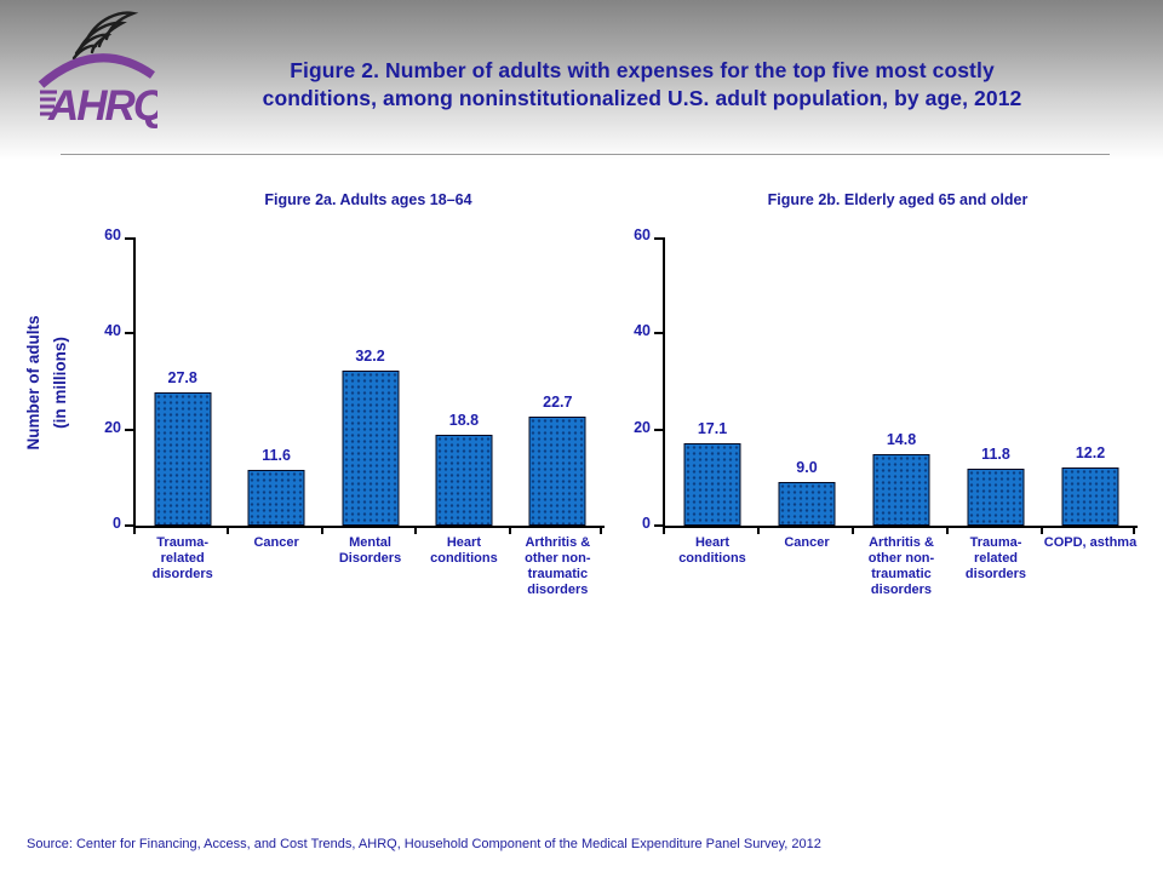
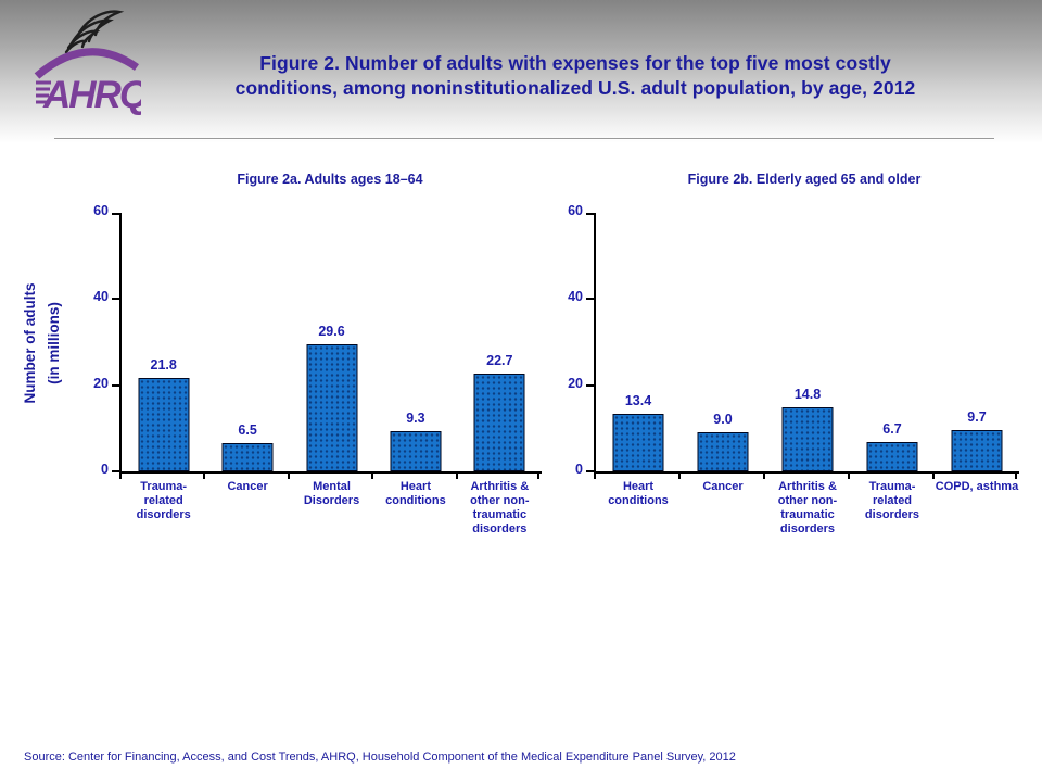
Figure 2a. Adults ages 18–64/Trauma-related disorders: 27.8 -> 21.8
Figure 2a. Adults ages 18–64/Cancer: 11.6 -> 6.5
Figure 2a. Adults ages 18–64/Mental Disorders: 32.2 -> 29.6
Figure 2a. Adults ages 18–64/Heart conditions: 18.8 -> 9.3
Figure 2b. Elderly aged 65 and older/Heart conditions: 17.1 -> 13.4
Figure 2b. Elderly aged 65 and older/Trauma-related disorders: 11.8 -> 6.7
Figure 2b. Elderly aged 65 and older/COPD, asthma: 12.2 -> 9.7
